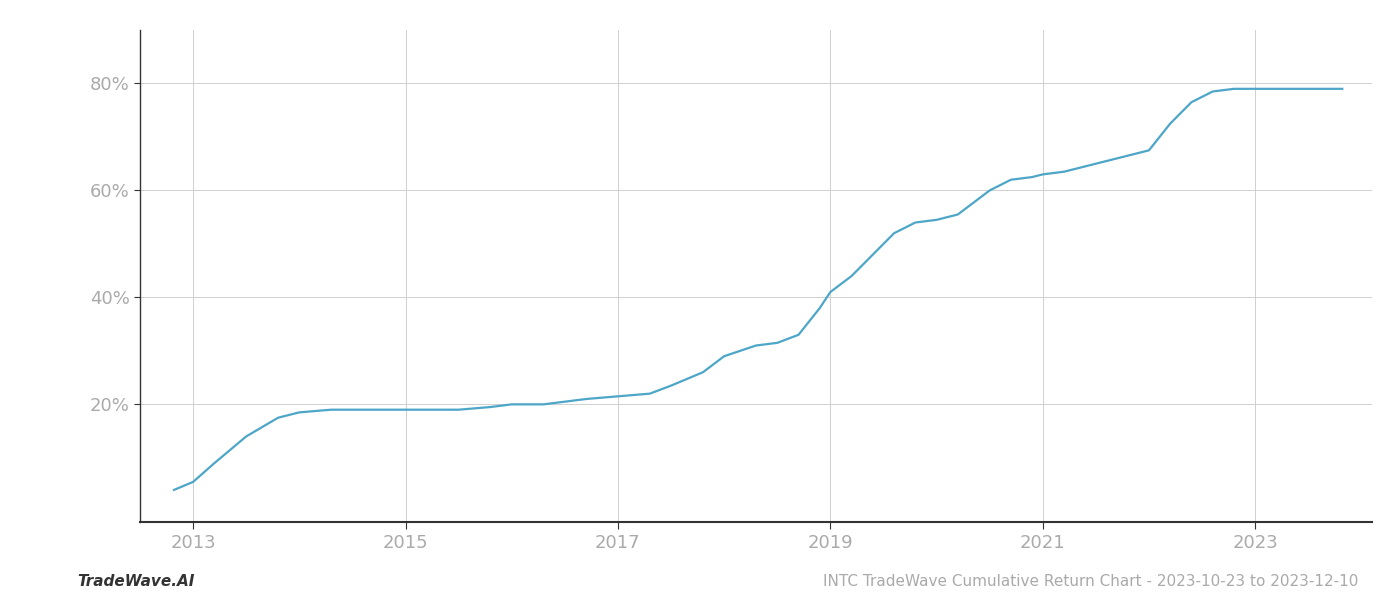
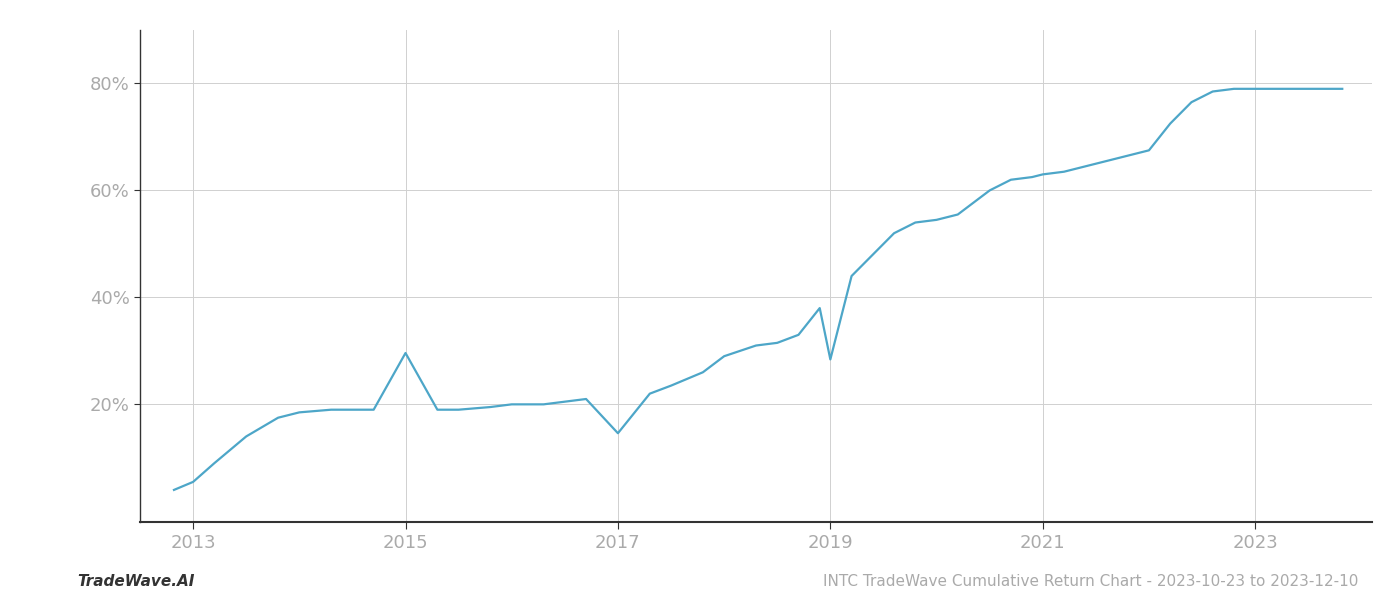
2015: 19.0% -> 29.6%
2017: 21.5% -> 14.6%
2019: 41.0% -> 28.4%
